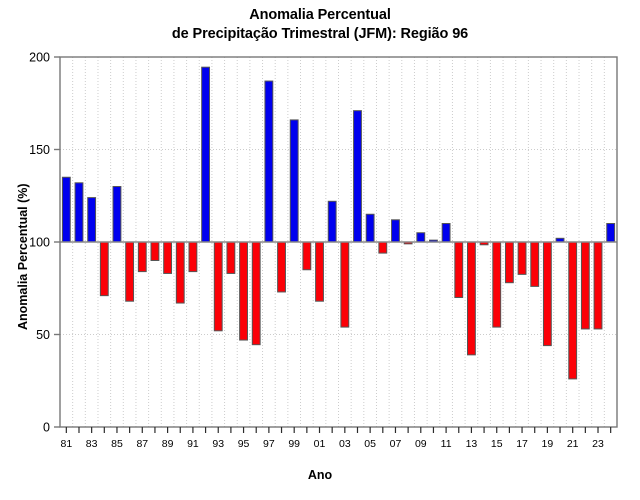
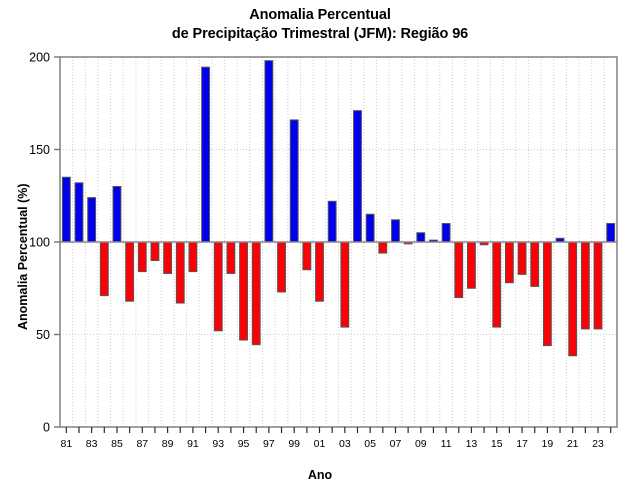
97: 187 -> 198
13: 39 -> 75
21: 26 -> 38
